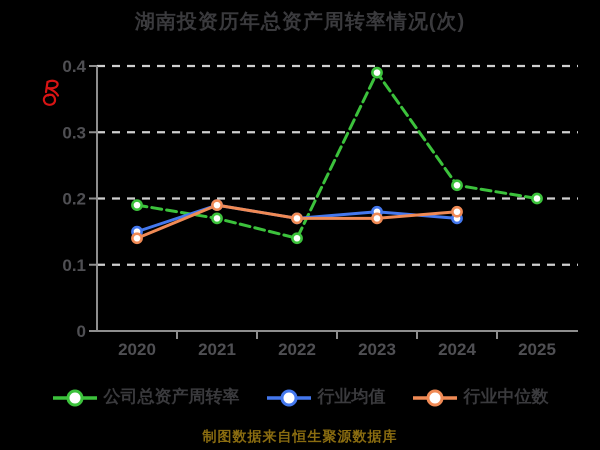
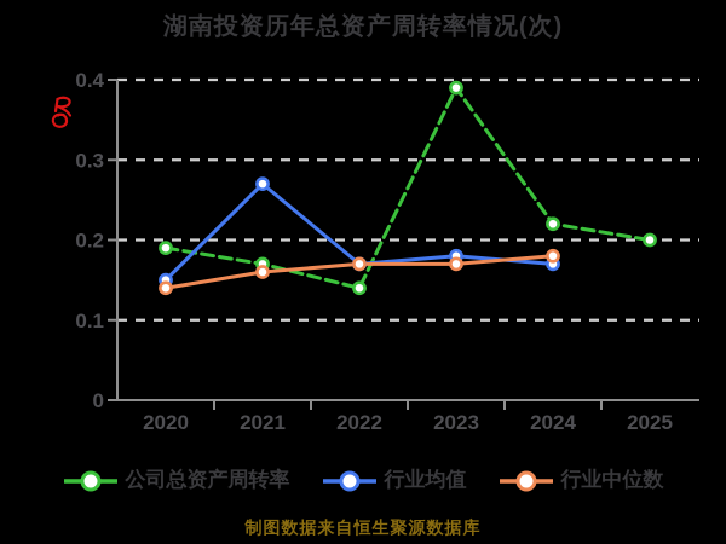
行业均值/2021: 0.19 -> 0.27
行业中位数/2021: 0.19 -> 0.16
